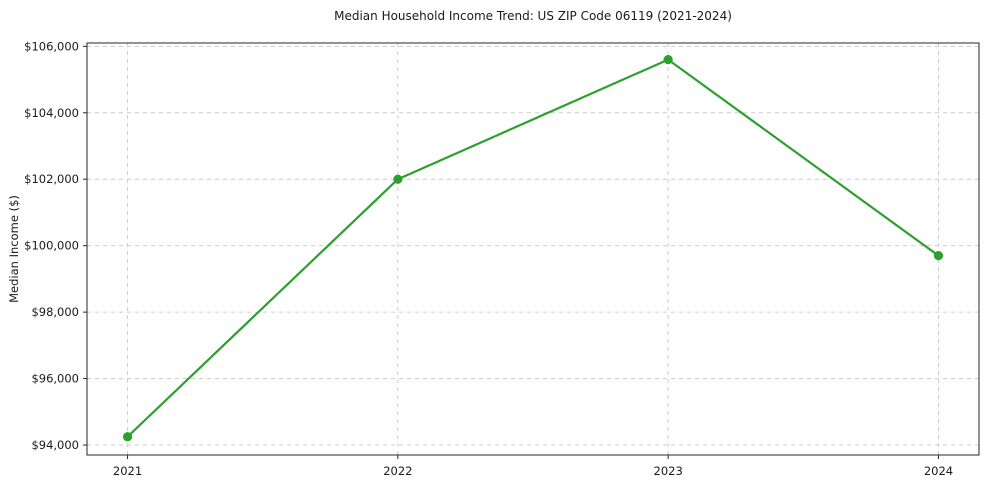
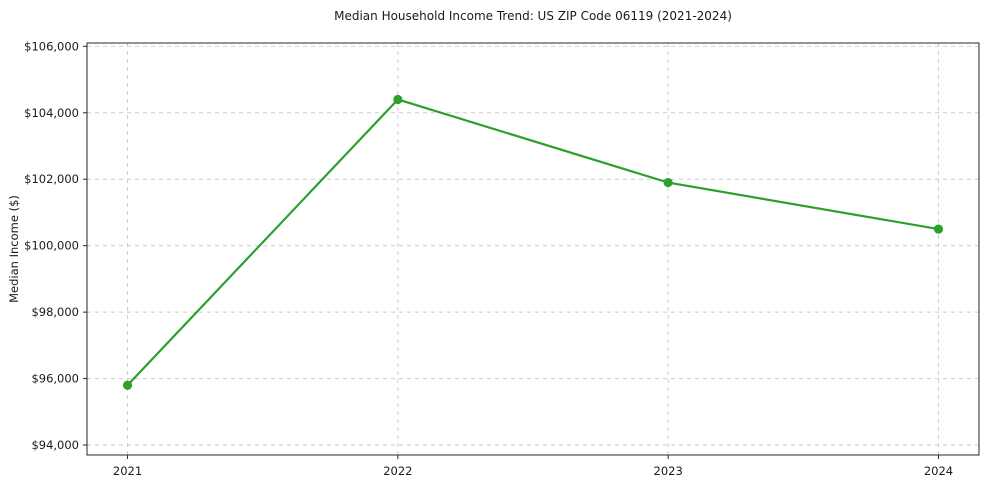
2021: $94200 -> $95800
2022: $102000 -> $104400
2023: $105600 -> $101900
2024: $99700 -> $100500
